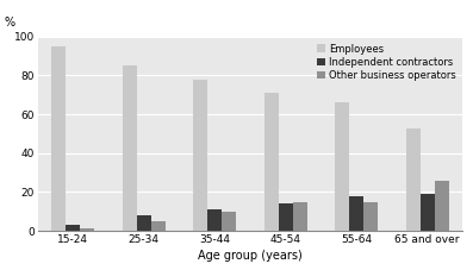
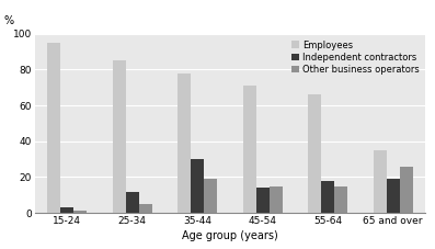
Independent contractors/25-34: 8 -> 12
Independent contractors/35-44: 11 -> 30
Other business operators/35-44: 10 -> 19
Employees/65 and over: 53 -> 35
